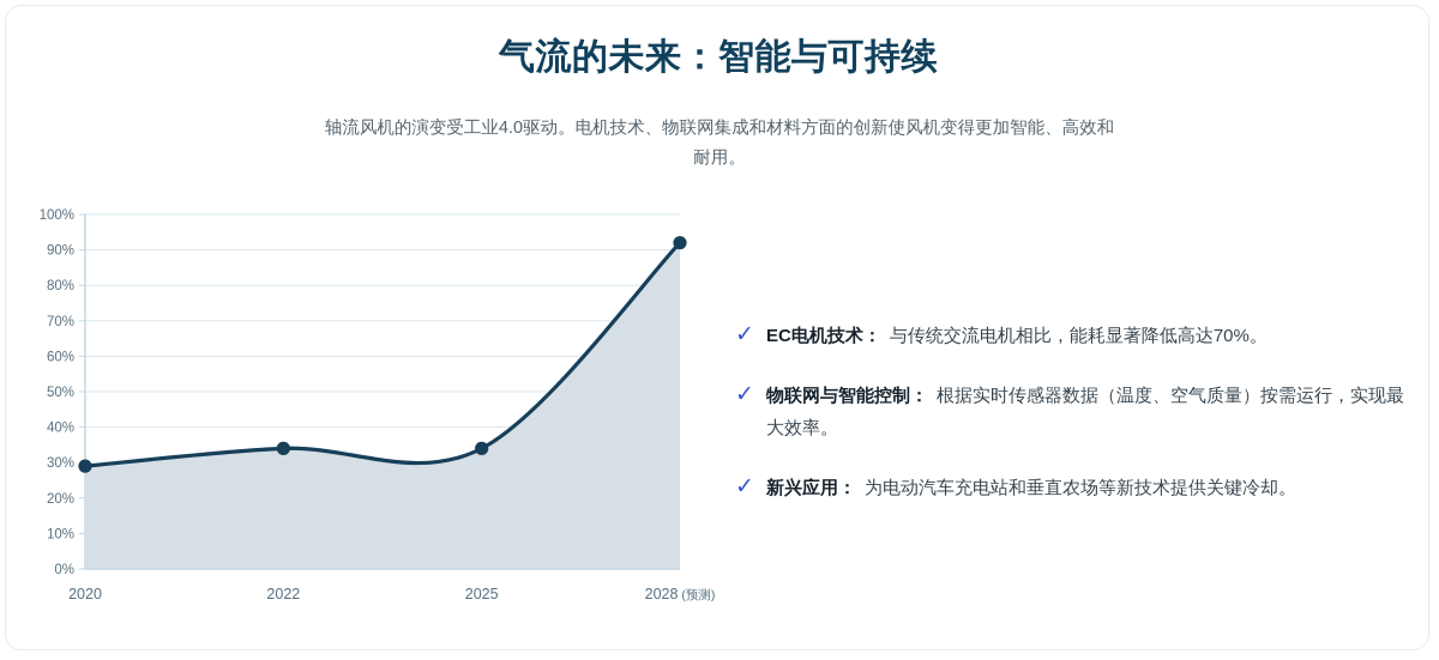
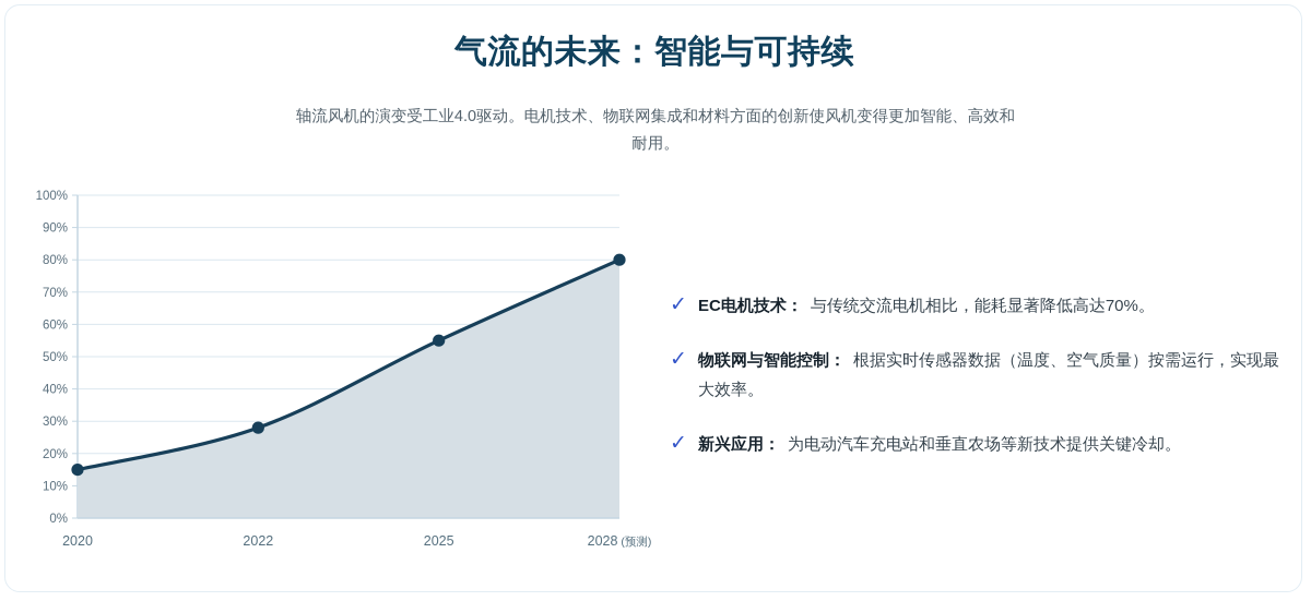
2020: 29% -> 15%
2022: 34% -> 28%
2025: 34% -> 55%
2028 (预测): 92% -> 80%
